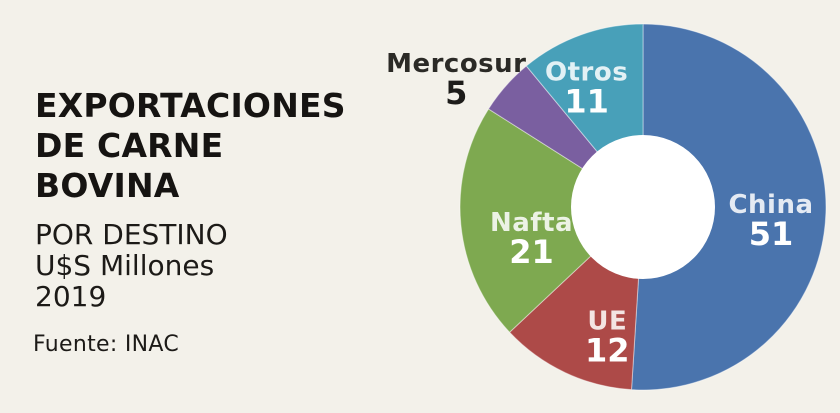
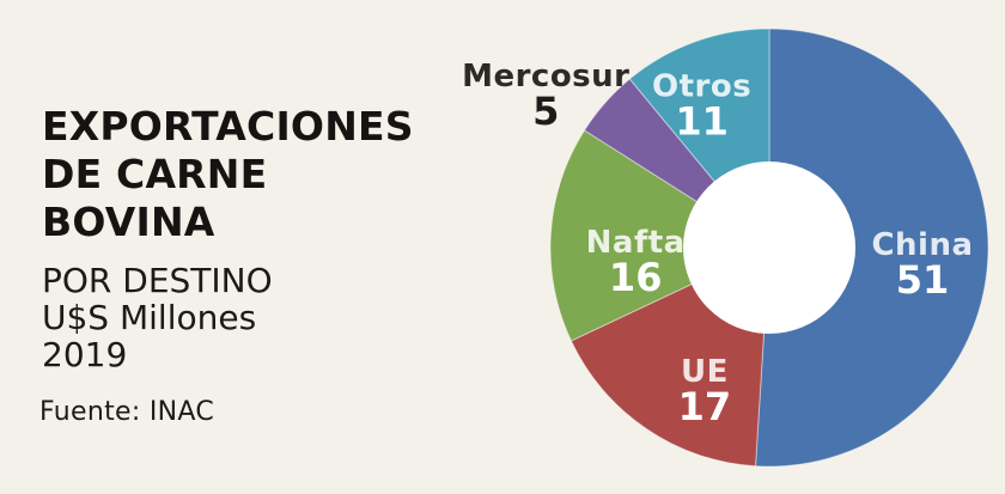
UE: 12 -> 17
Nafta: 21 -> 16
